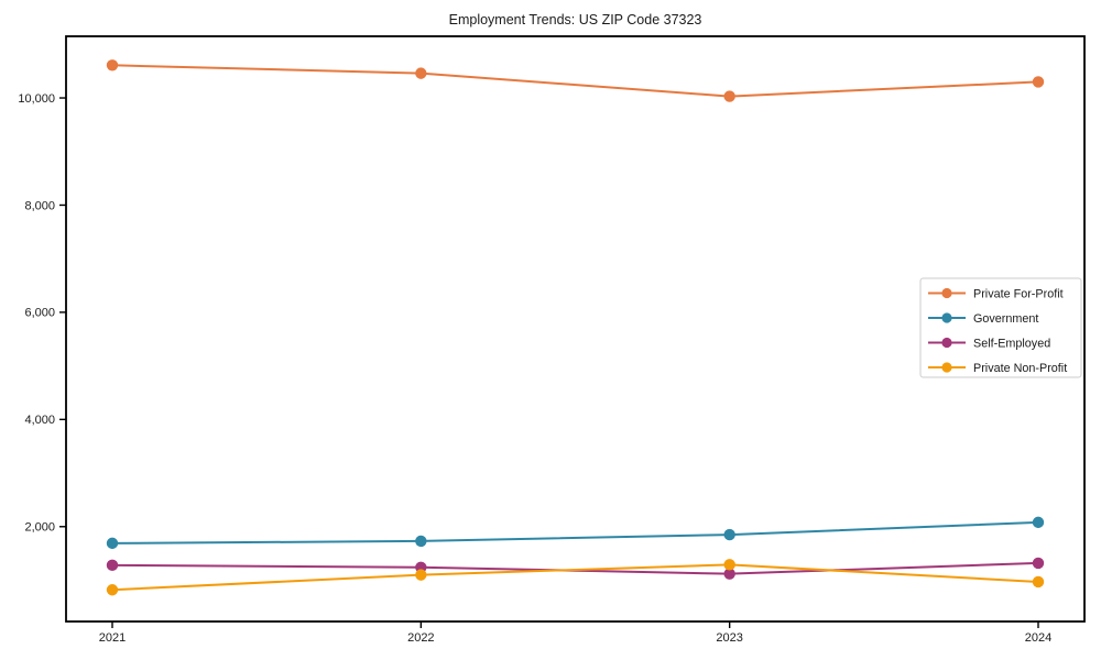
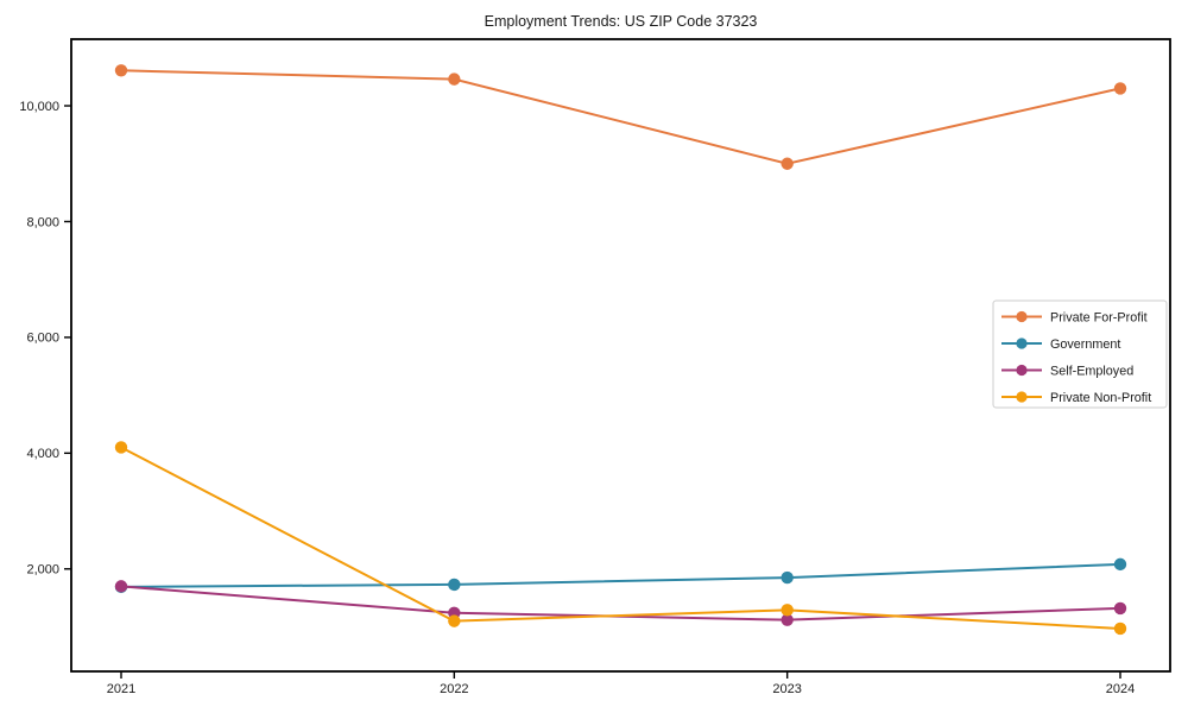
Self-Employed/2021: 1300 -> 1700
Private Non-Profit/2021: 800 -> 4100
Private For-Profit/2023: 10000 -> 9000
